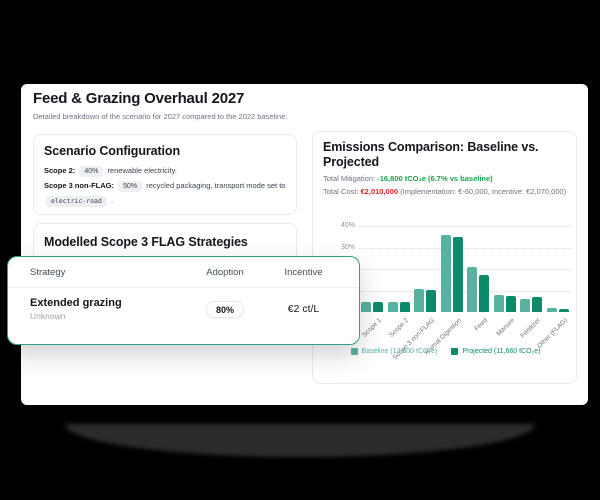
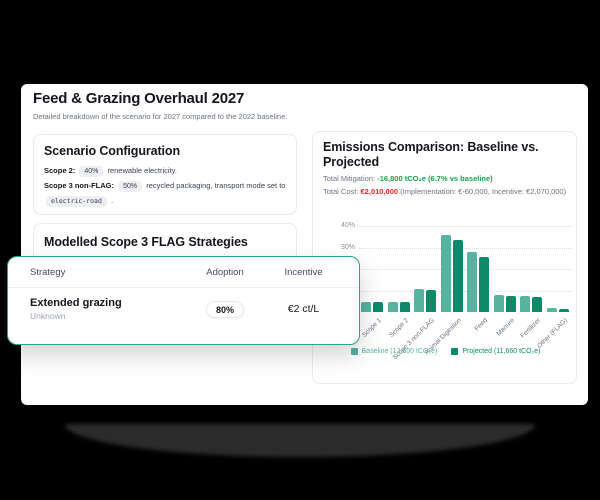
Projected (11,660 tCO₂e)/Animal Digestion: 35% -> 34%
Baseline (12,500 tCO₂e)/Feed: 21% -> 28%
Projected (11,660 tCO₂e)/Feed: 17% -> 26%
Baseline (12,500 tCO₂e)/Fertilizer: 6% -> 7%
